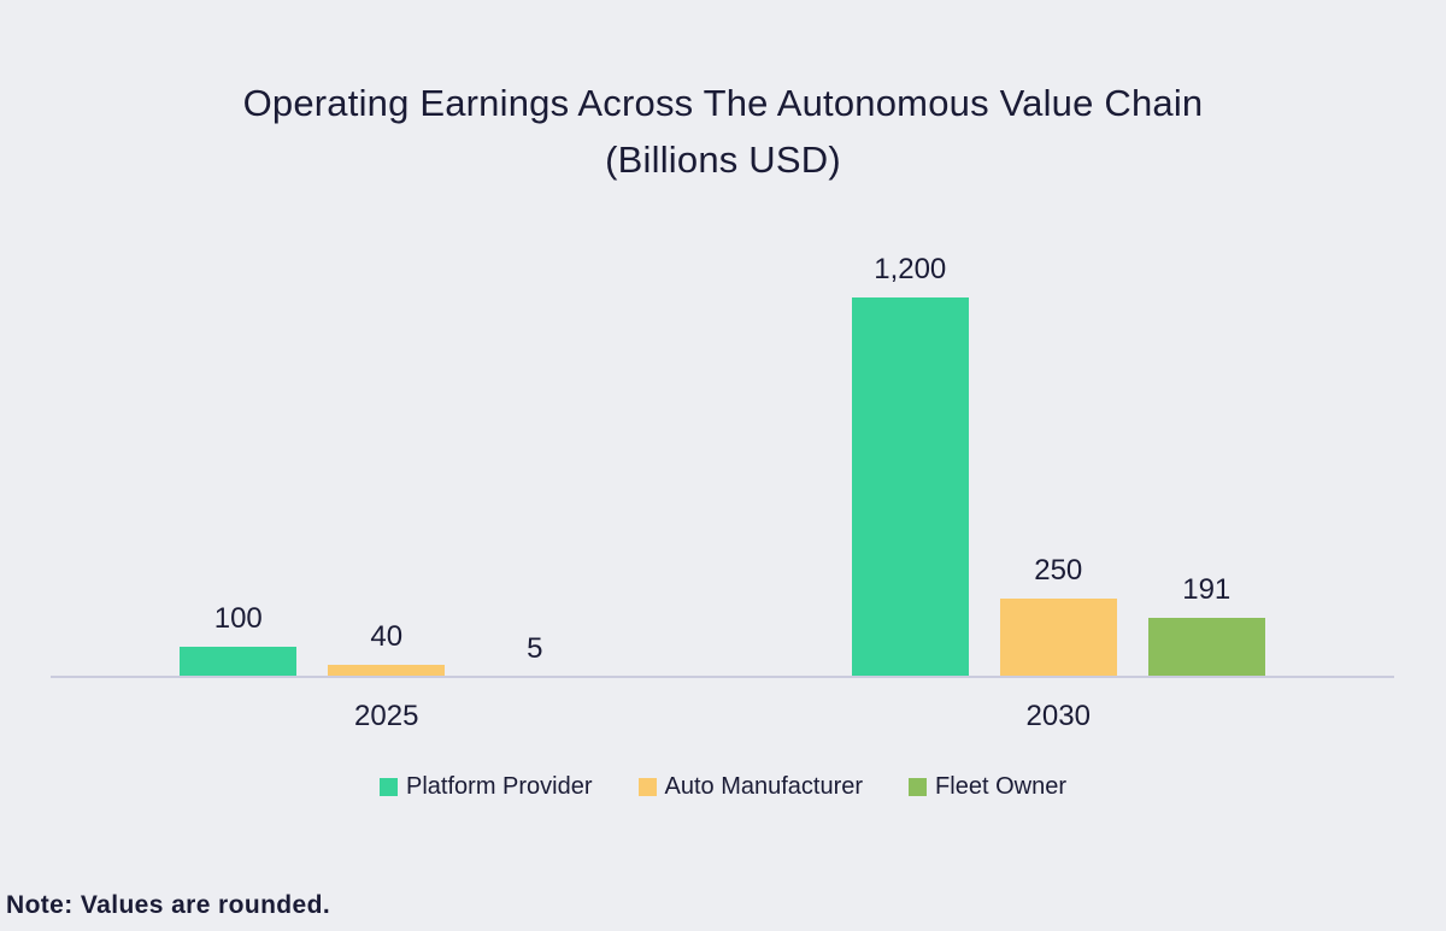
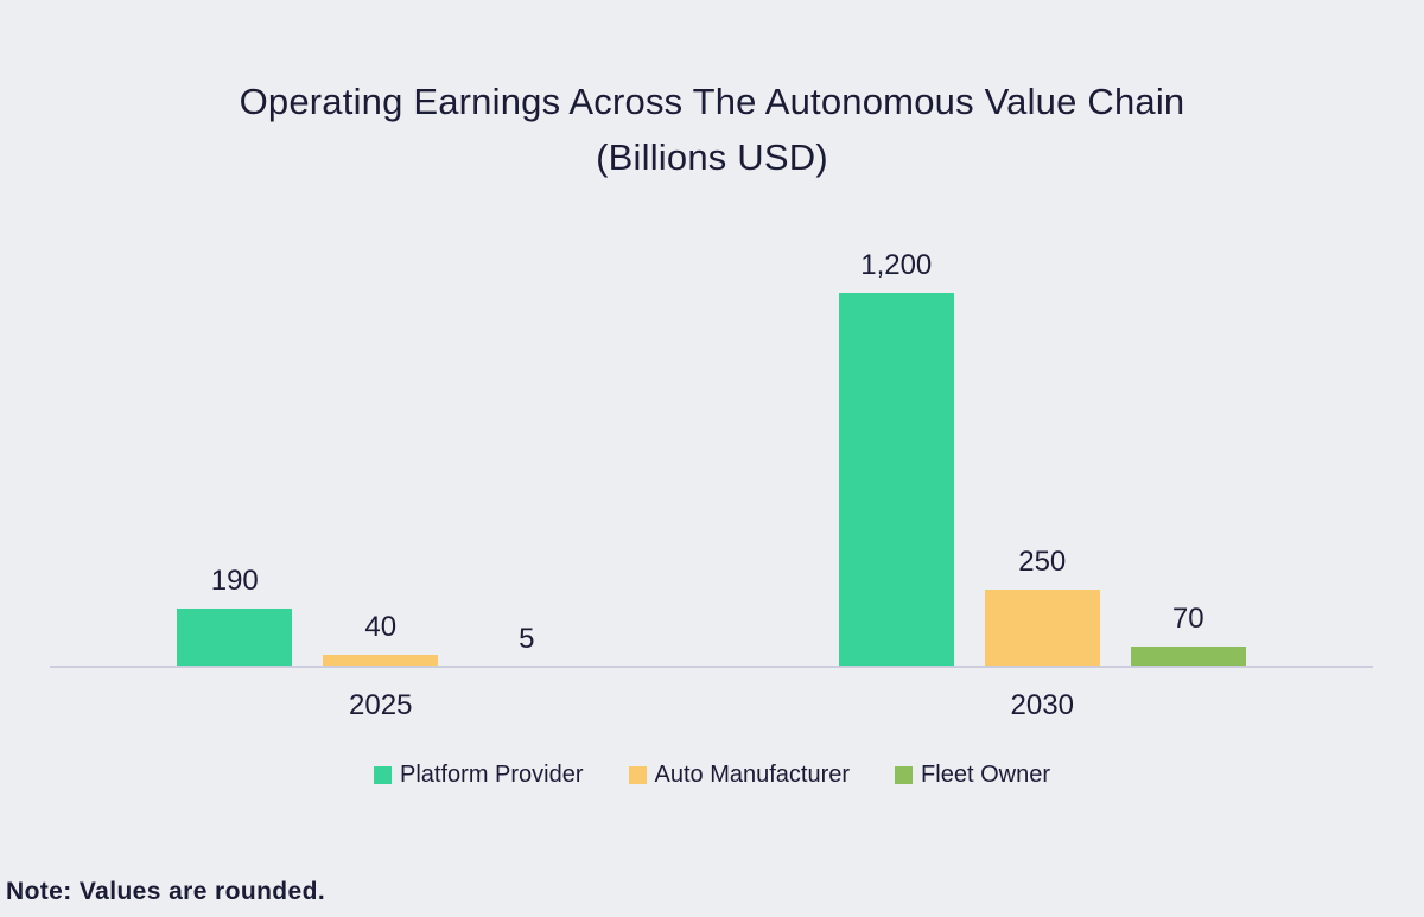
Platform Provider/2025: 100 -> 190
Fleet Owner/2030: 191 -> 70
